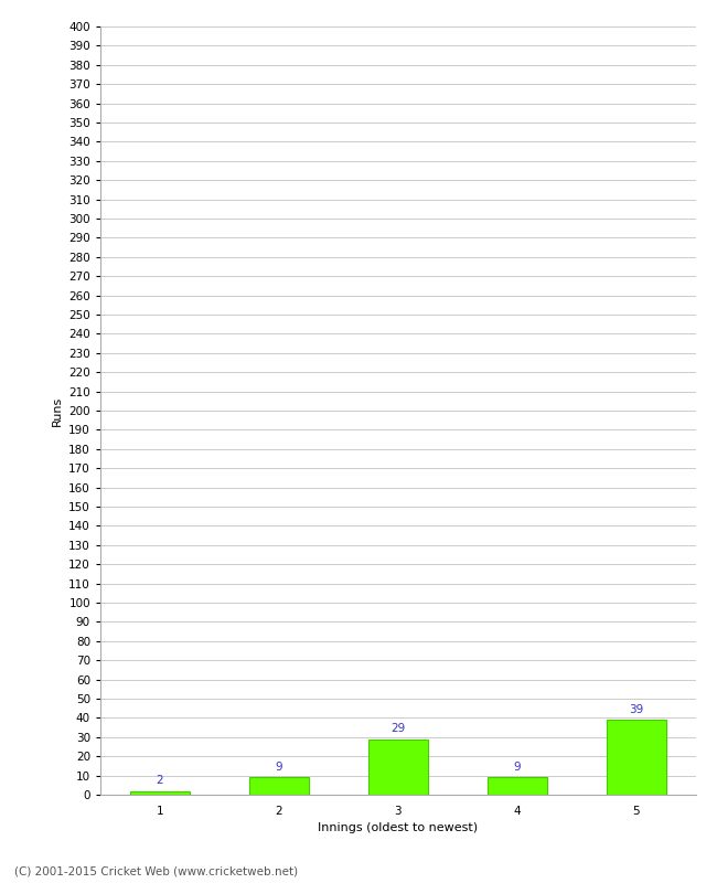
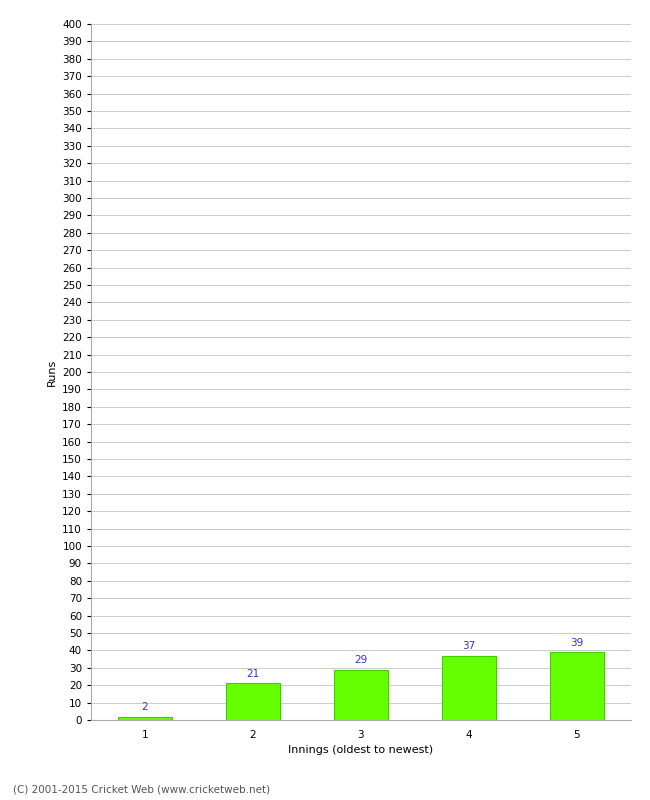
2: 9 -> 21
4: 9 -> 37
